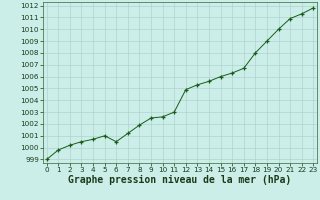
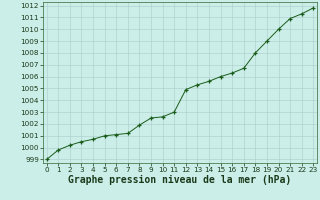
6: 1000.5 -> 1001.1
